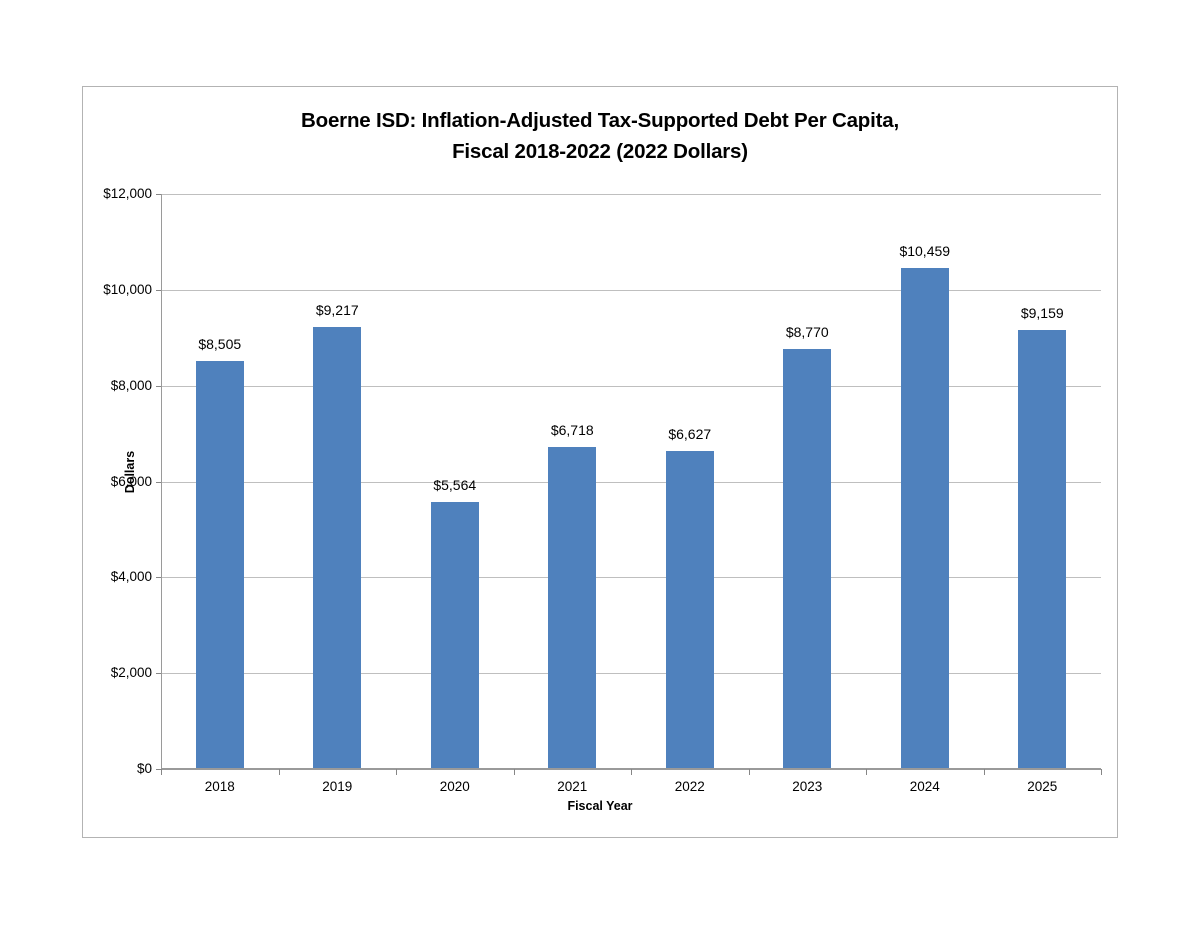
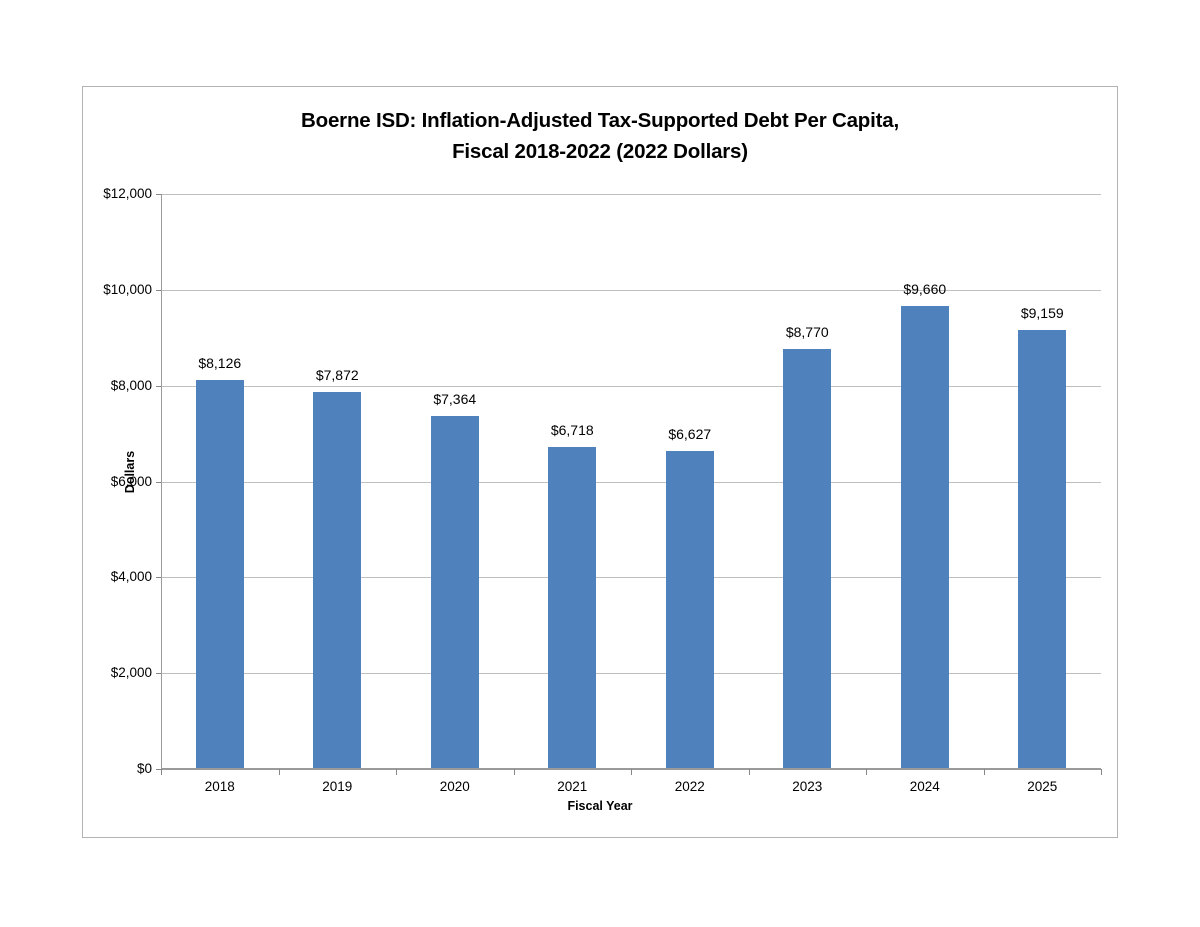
2018: $8,505 -> $8,126
2019: $9,217 -> $7,872
2020: $5,564 -> $7,364
2024: $10,459 -> $9,660
